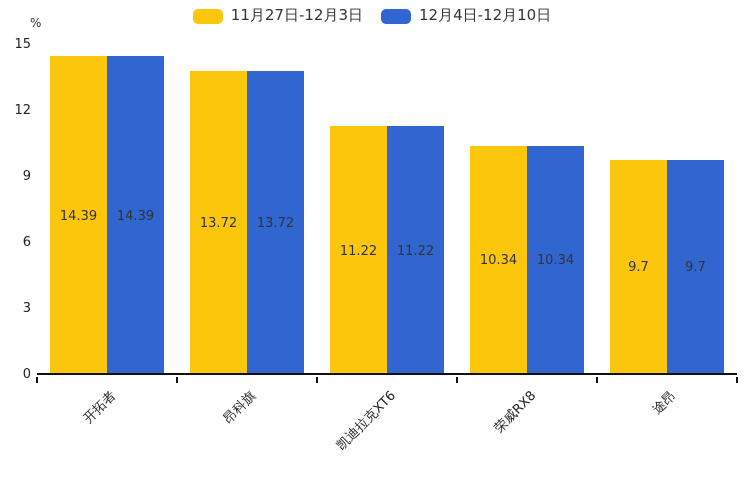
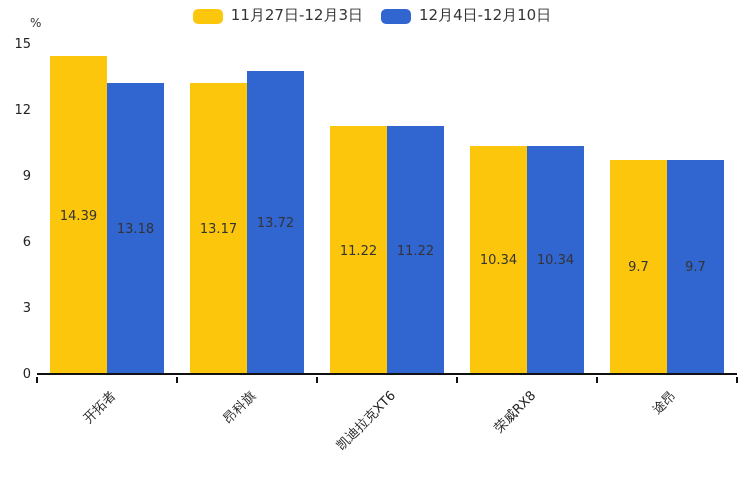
12月4日-12月10日/开拓者: 14.39 -> 13.18
11月27日-12月3日/昂科旗: 13.72 -> 13.17
